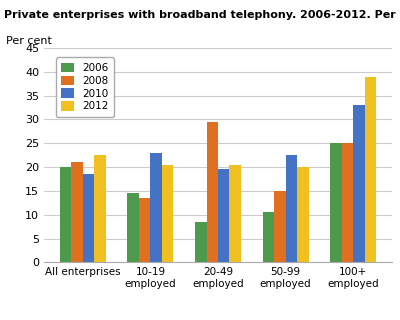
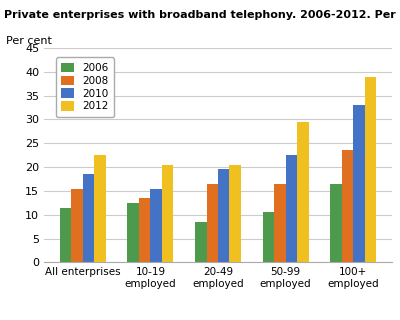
2006/All enterprises: 20.0 -> 11.5
2008/All enterprises: 21.0 -> 15.5
2006/10-19 employed: 14.5 -> 12.5
2010/10-19 employed: 23.0 -> 15.5
2008/20-49 employed: 29.5 -> 16.5
2008/50-99 employed: 15.0 -> 16.5
2012/50-99 employed: 20.0 -> 29.5
2006/100+ employed: 25.0 -> 16.5
2008/100+ employed: 25.0 -> 23.5
